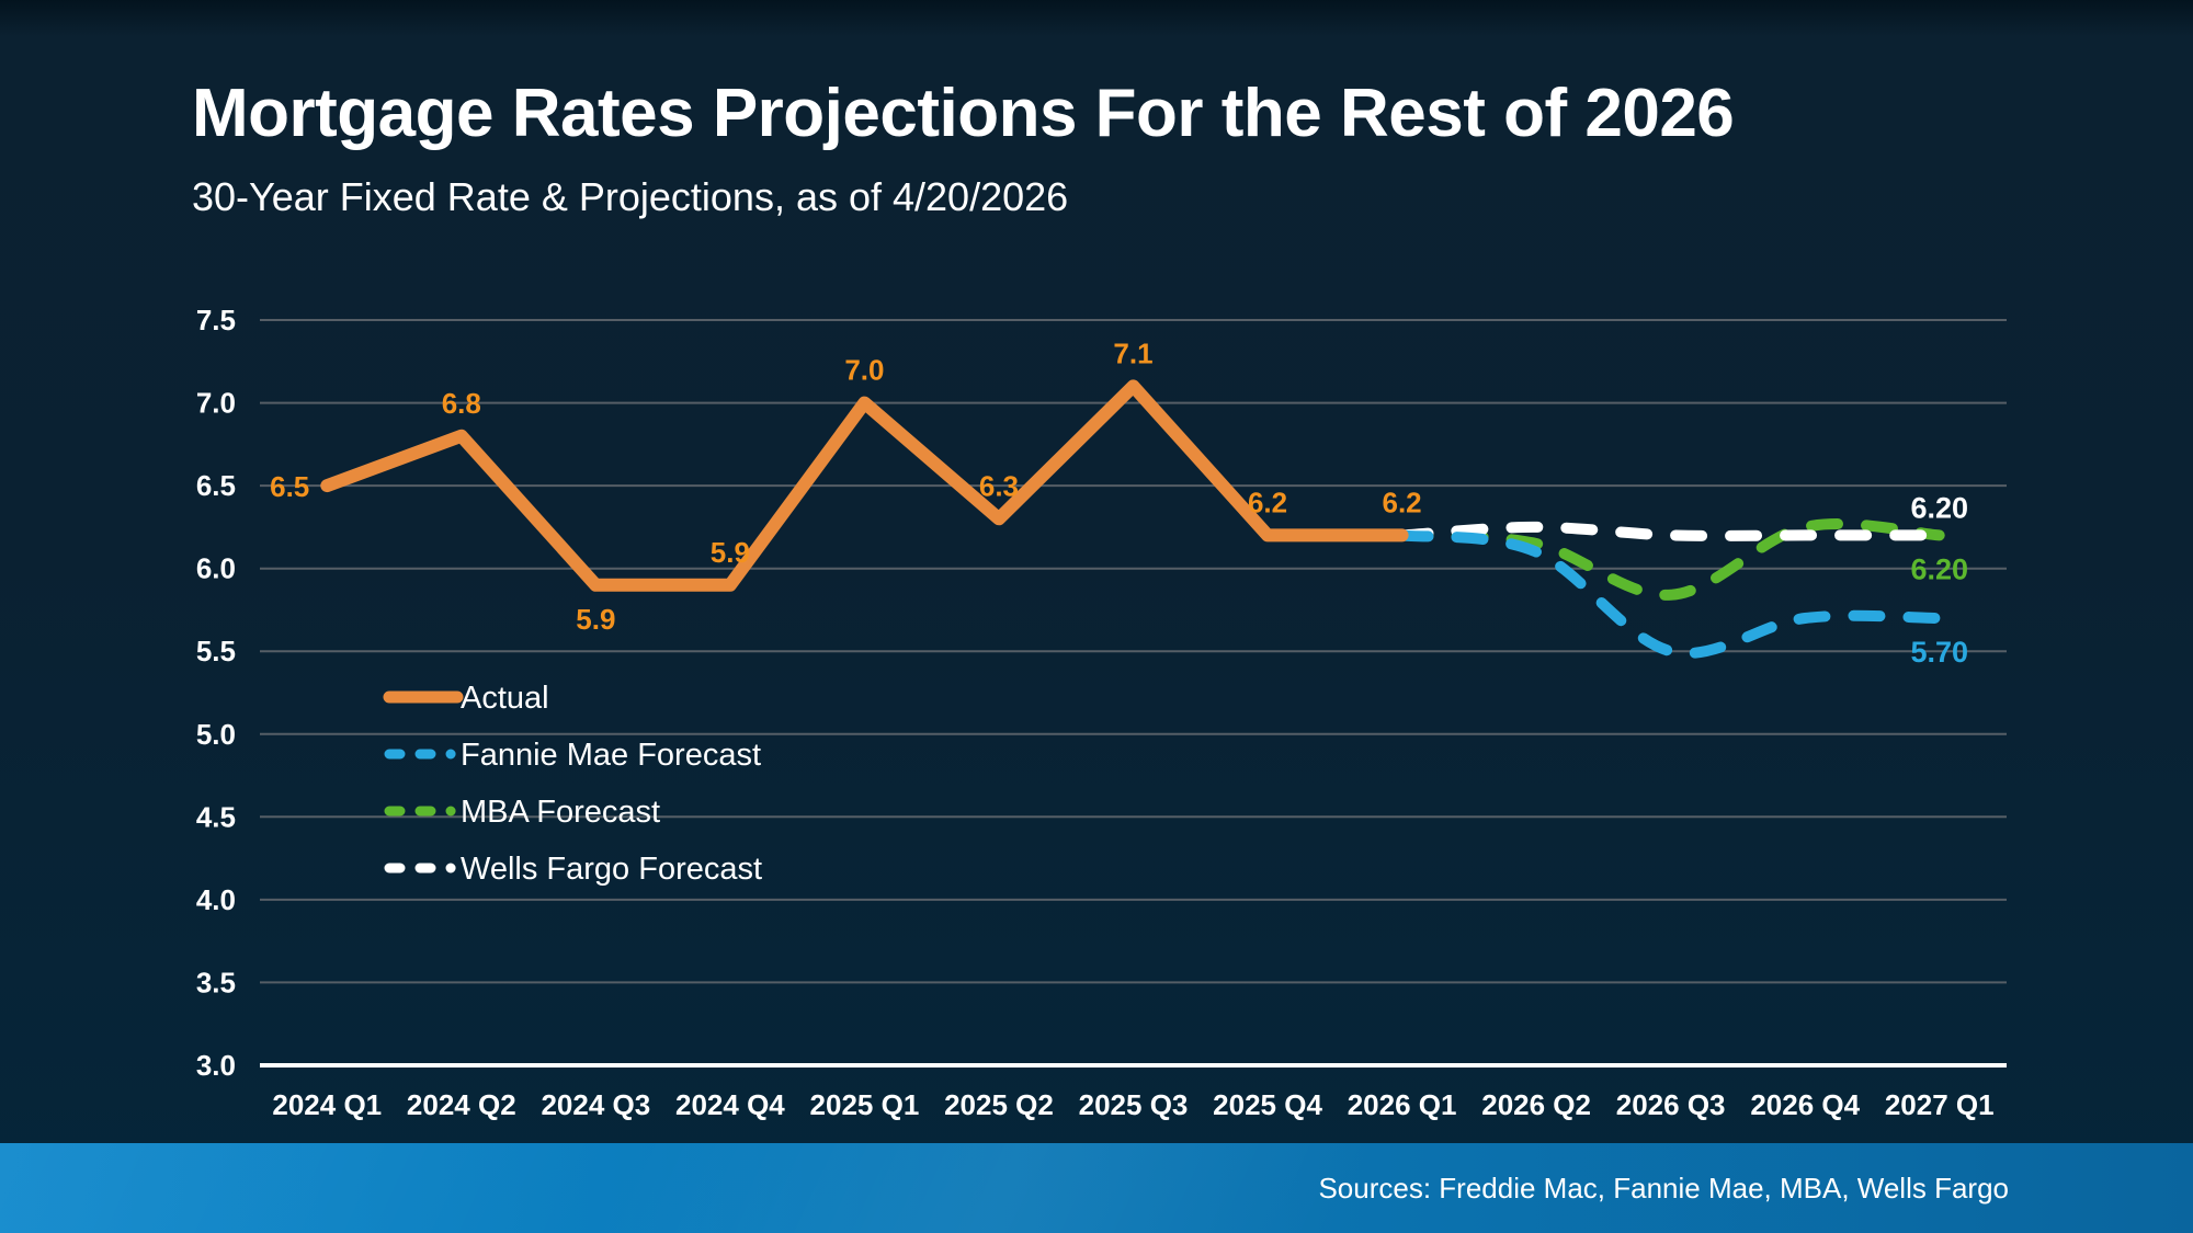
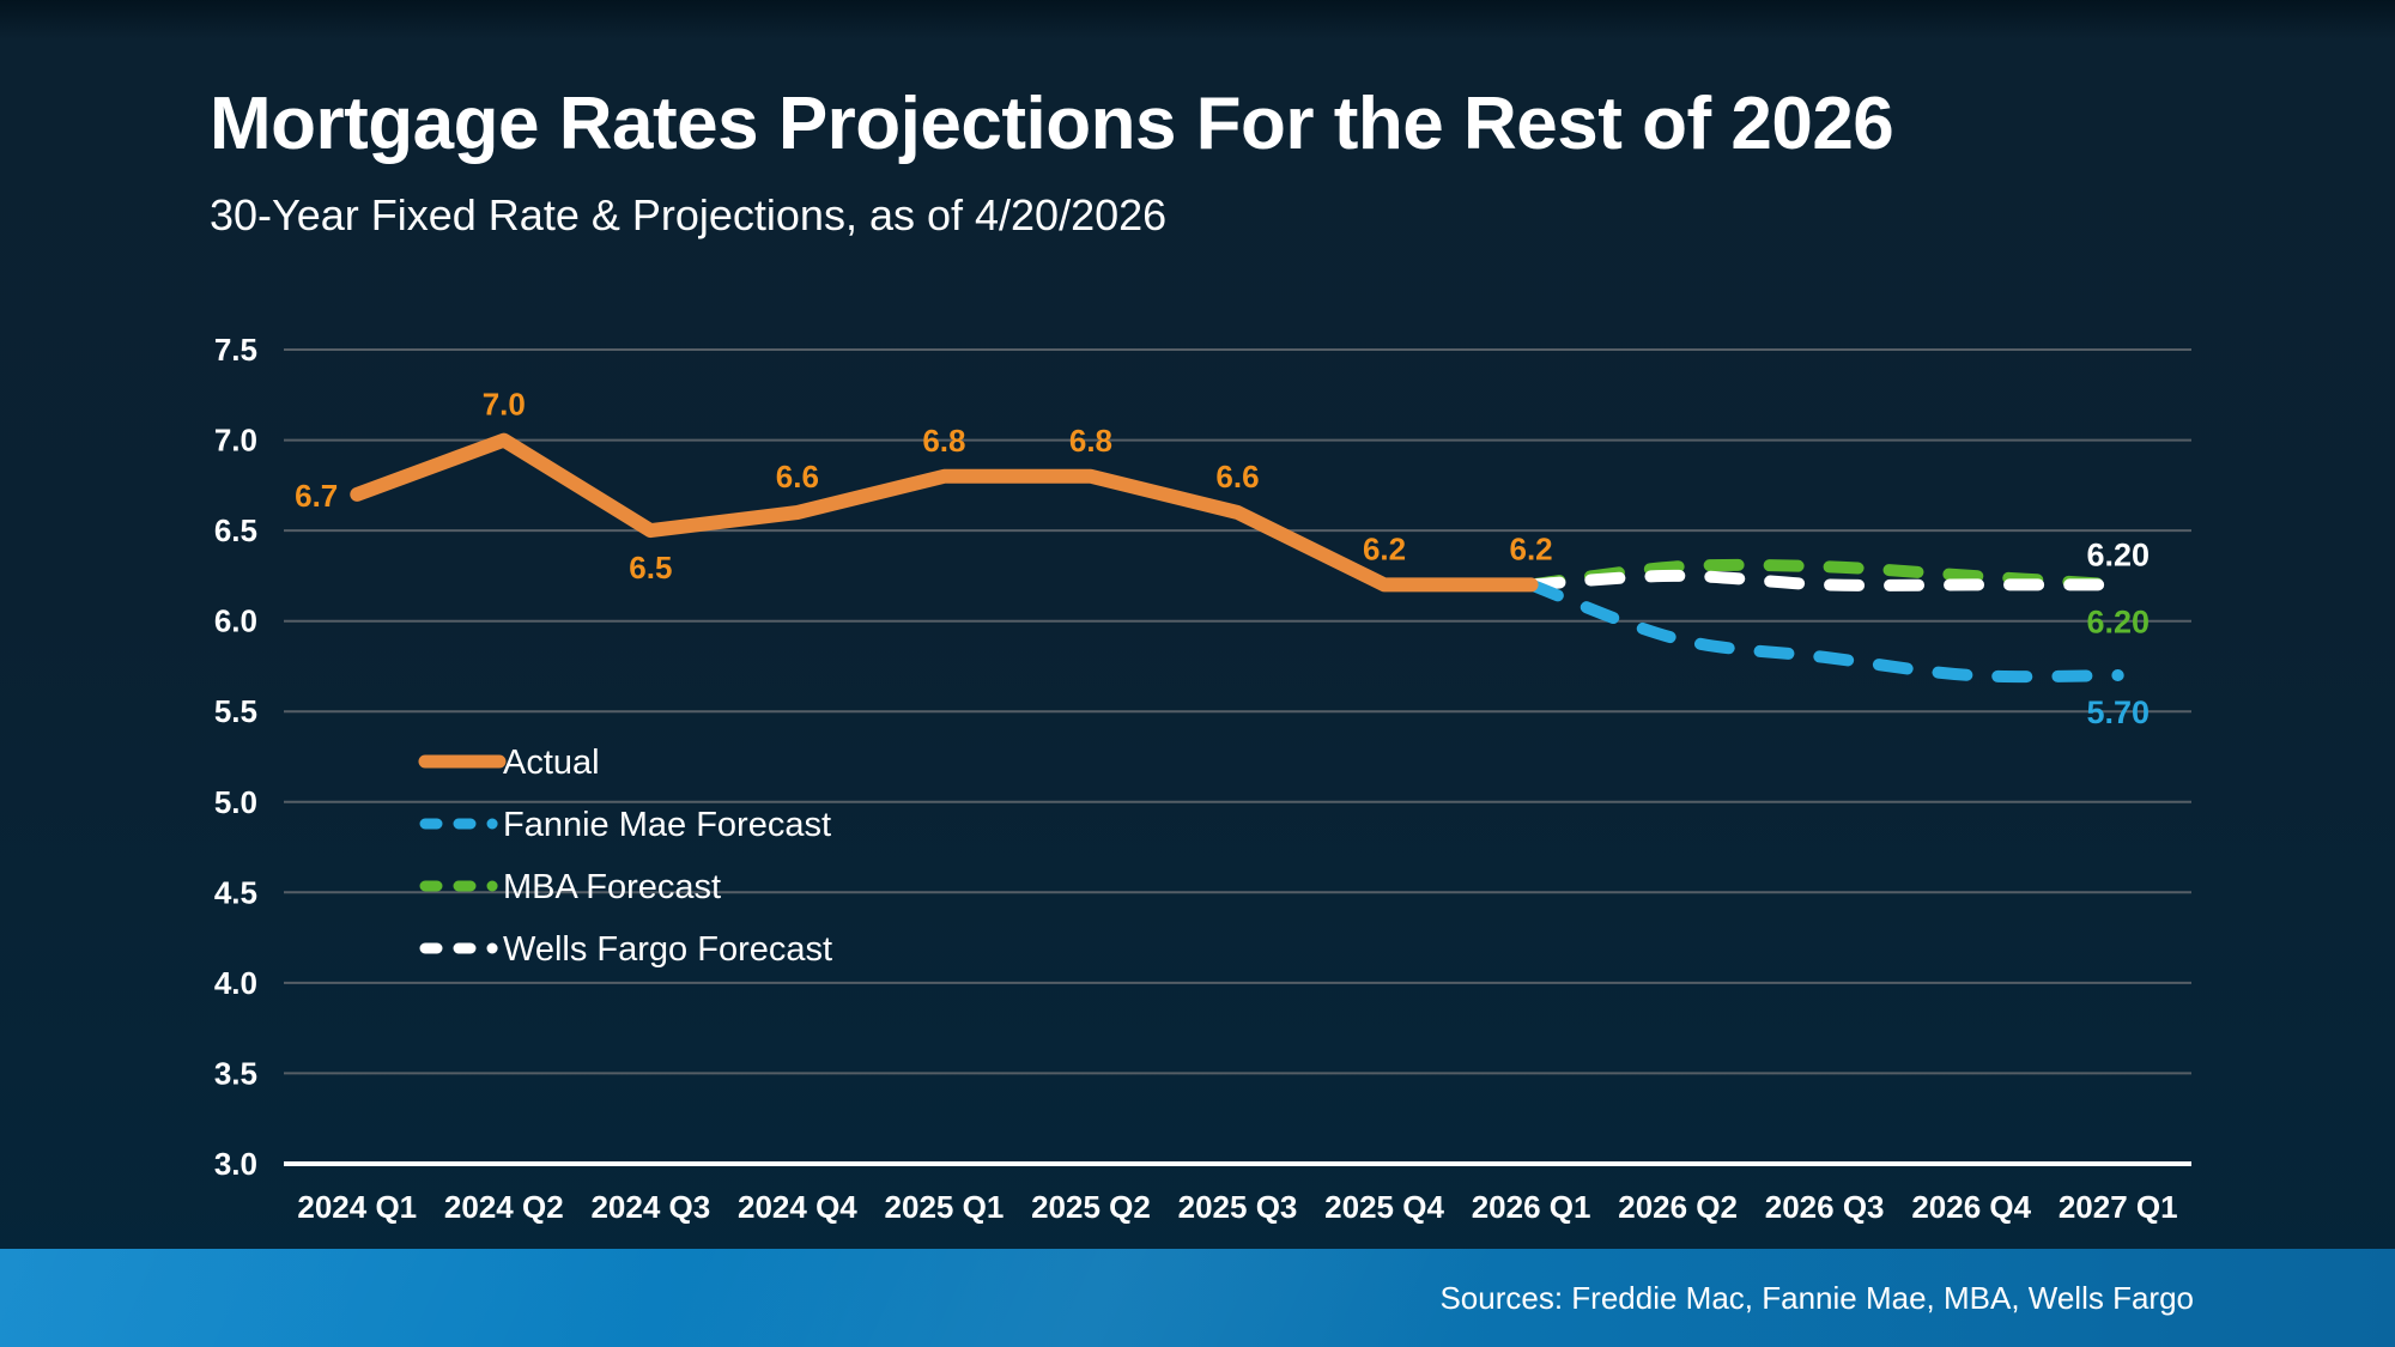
Actual/2024 Q1: 6.5 -> 6.7
Actual/2024 Q2: 6.8 -> 7.0
Actual/2024 Q3: 5.9 -> 6.5
Actual/2024 Q4: 5.9 -> 6.6
Actual/2025 Q1: 7.0 -> 6.8
Actual/2025 Q2: 6.3 -> 6.8
Actual/2025 Q3: 7.1 -> 6.6
Fannie Mae Forecast/2026 Q2: 6.1 -> 5.9
MBA Forecast/2026 Q2: 6.15 -> 6.30
Fannie Mae Forecast/2026 Q3: 5.5 -> 5.8
MBA Forecast/2026 Q3: 5.84 -> 6.30
